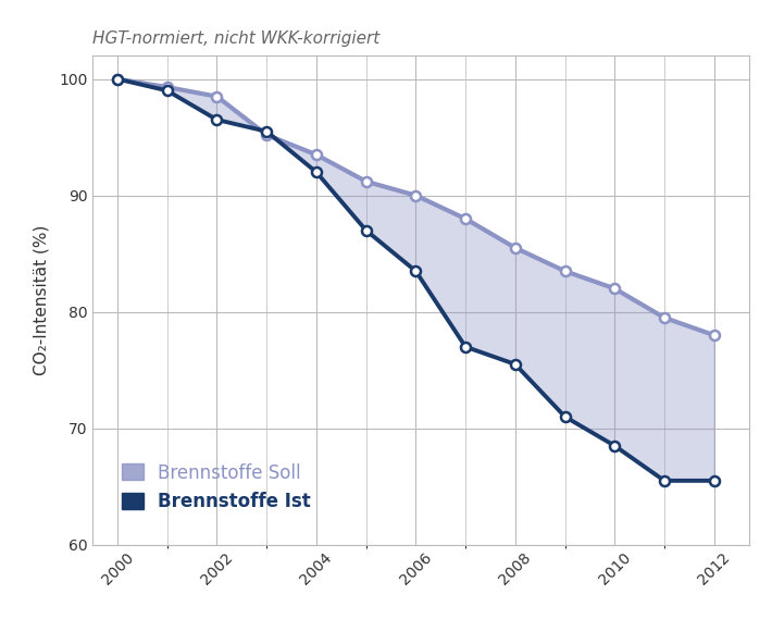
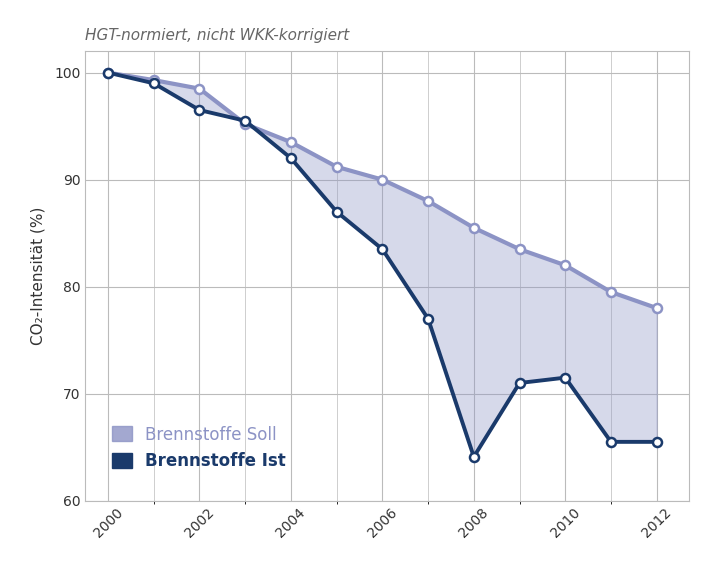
Brennstoffe Ist/2008: 75.5 -> 64.1
Brennstoffe Ist/2010: 68.5 -> 71.5
